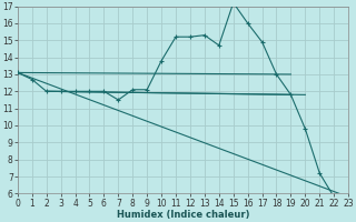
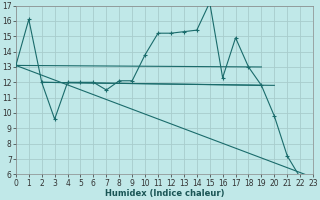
1: 12.7 -> 16.1
3: 12.0 -> 9.6
14: 14.7 -> 15.4
16: 16.0 -> 12.3
